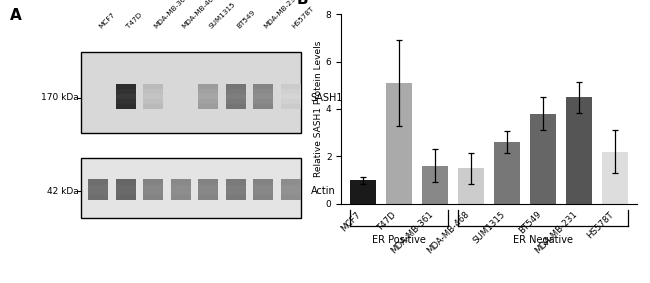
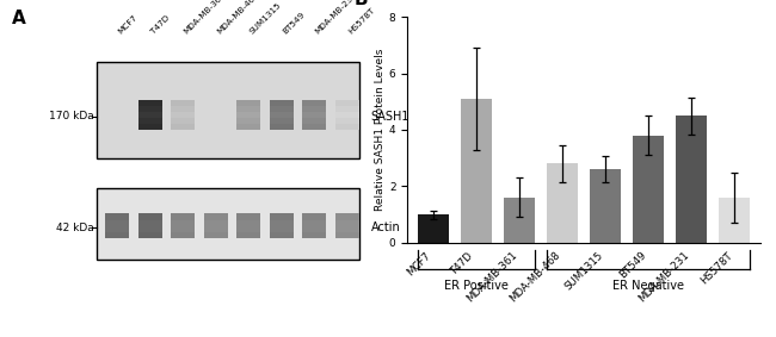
MDA-MB-468: 1.5 -> 2.8
HS578T: 2.2 -> 1.6
